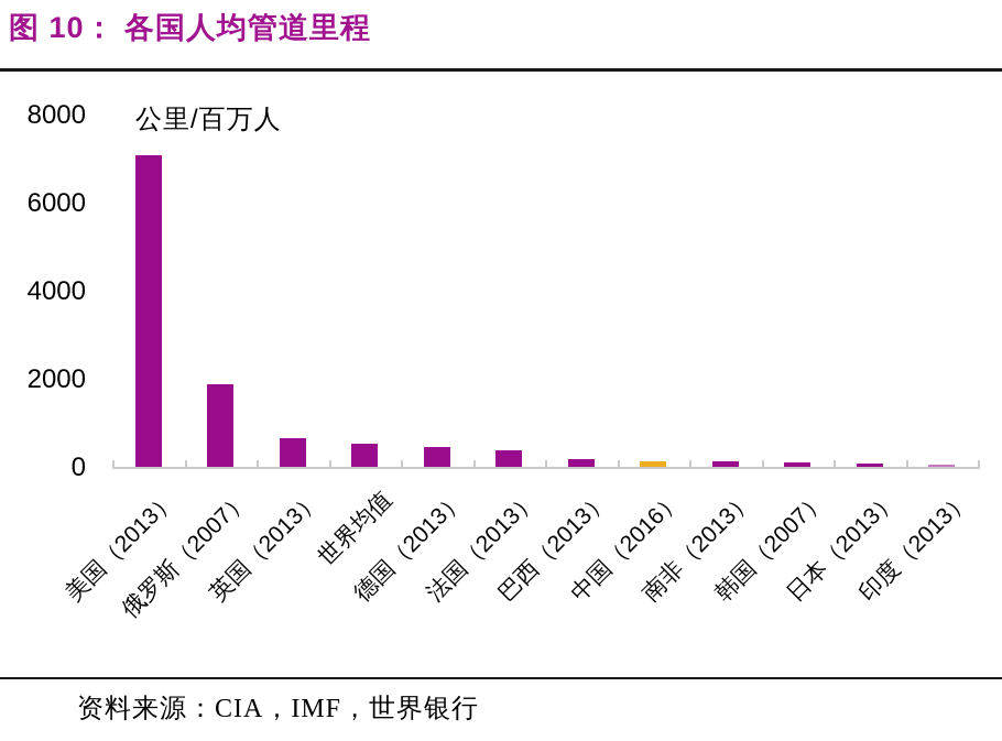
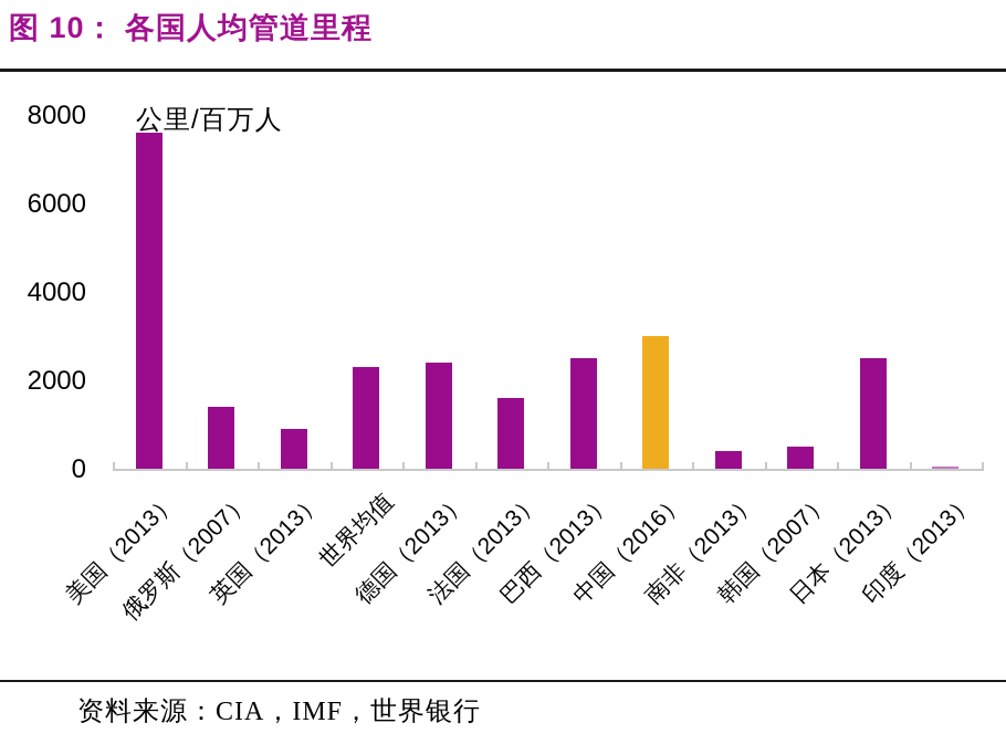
美国（2013）: 7100 -> 7600
俄罗斯（2007）: 1900 -> 1400
英国（2013）: 700 -> 900
世界均值: 500 -> 2300
德国（2013）: 400 -> 2400
法国（2013）: 400 -> 1600
巴西（2013）: 200 -> 2500
中国（2016）: 100 -> 3000
南非（2013）: 100 -> 400
韩国（2007）: 100 -> 500
日本（2013）: 100 -> 2500
